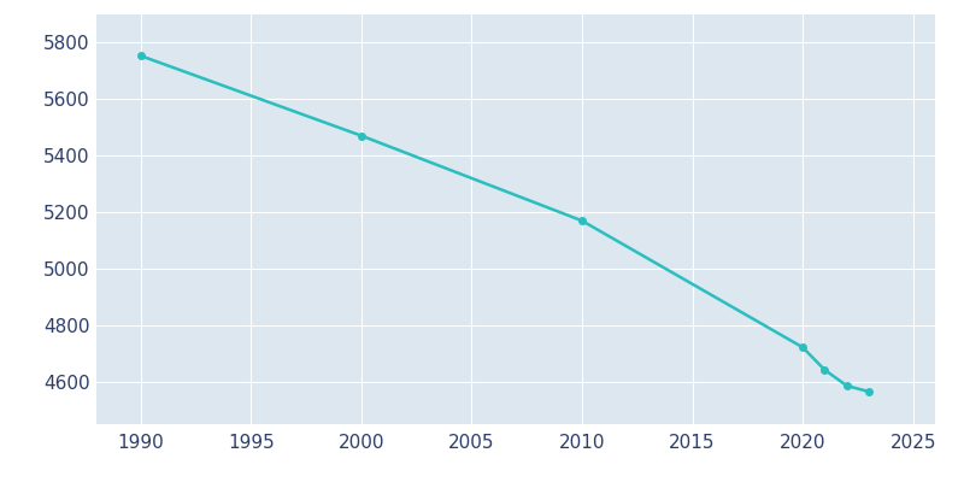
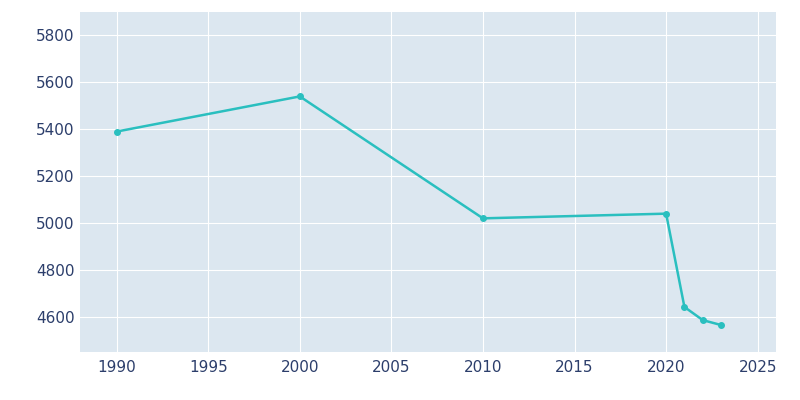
1990: 5754 -> 5390
2000: 5471 -> 5540
2010: 5170 -> 5020
2020: 4722 -> 5040
